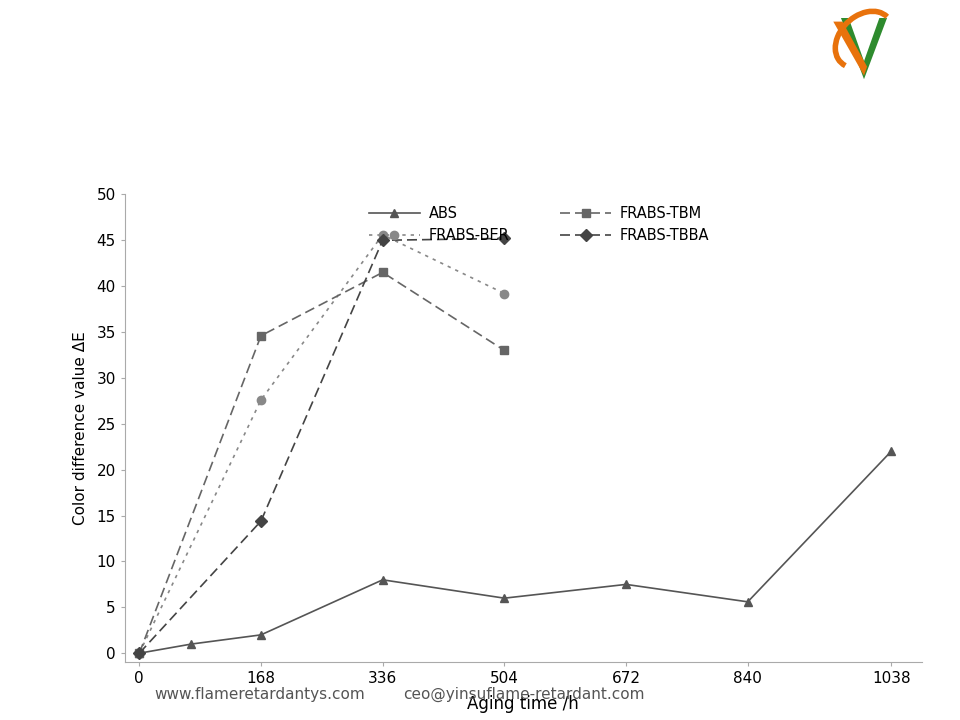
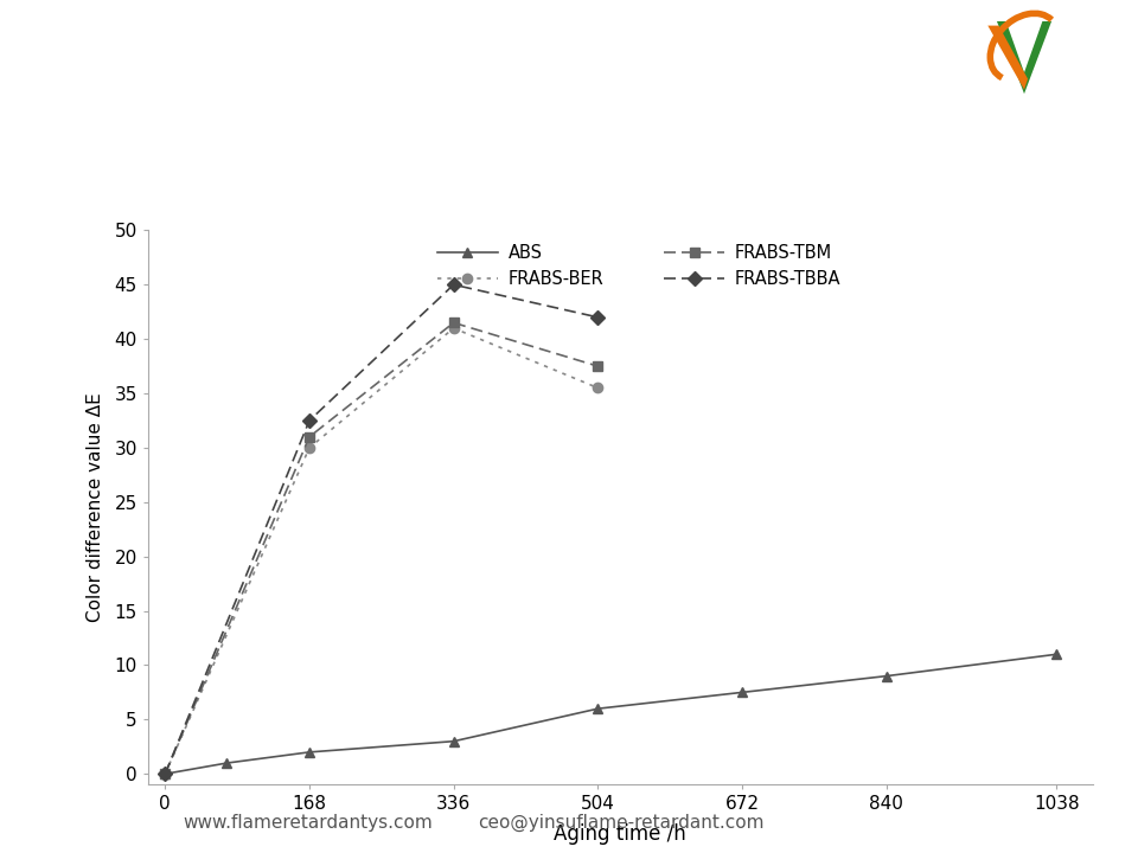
FRABS-BER/168: 27.6 -> 30.0
FRABS-TBM/168: 34.6 -> 31.0
FRABS-TBBA/168: 14.4 -> 32.5
ABS/336: 8.0 -> 3.0
FRABS-BER/336: 45.6 -> 41.0
FRABS-BER/504: 39.2 -> 35.5
FRABS-TBM/504: 33.0 -> 37.5
FRABS-TBBA/504: 45.2 -> 42.0
ABS/840: 5.6 -> 9.0
ABS/1038: 22.0 -> 11.0
